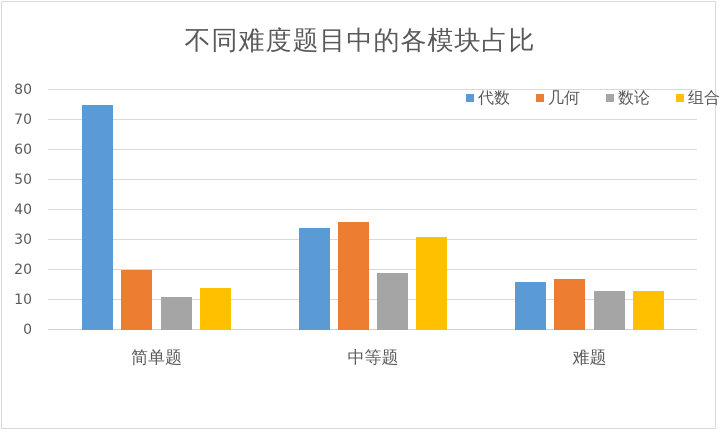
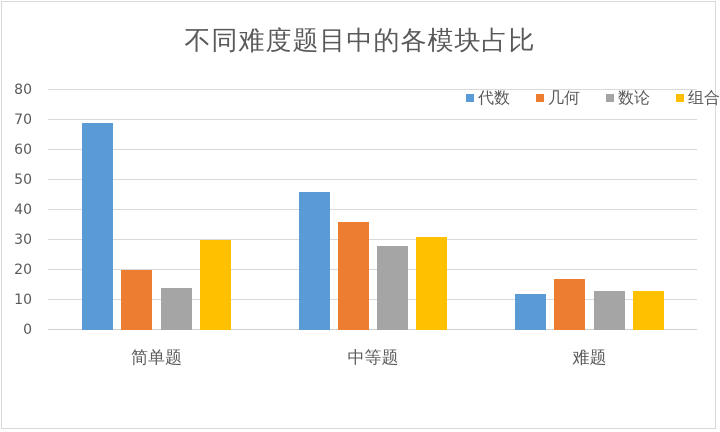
代数/简单题: 75 -> 69
数论/简单题: 11 -> 14
组合/简单题: 14 -> 30
代数/中等题: 34 -> 46
数论/中等题: 19 -> 28
代数/难题: 16 -> 12
